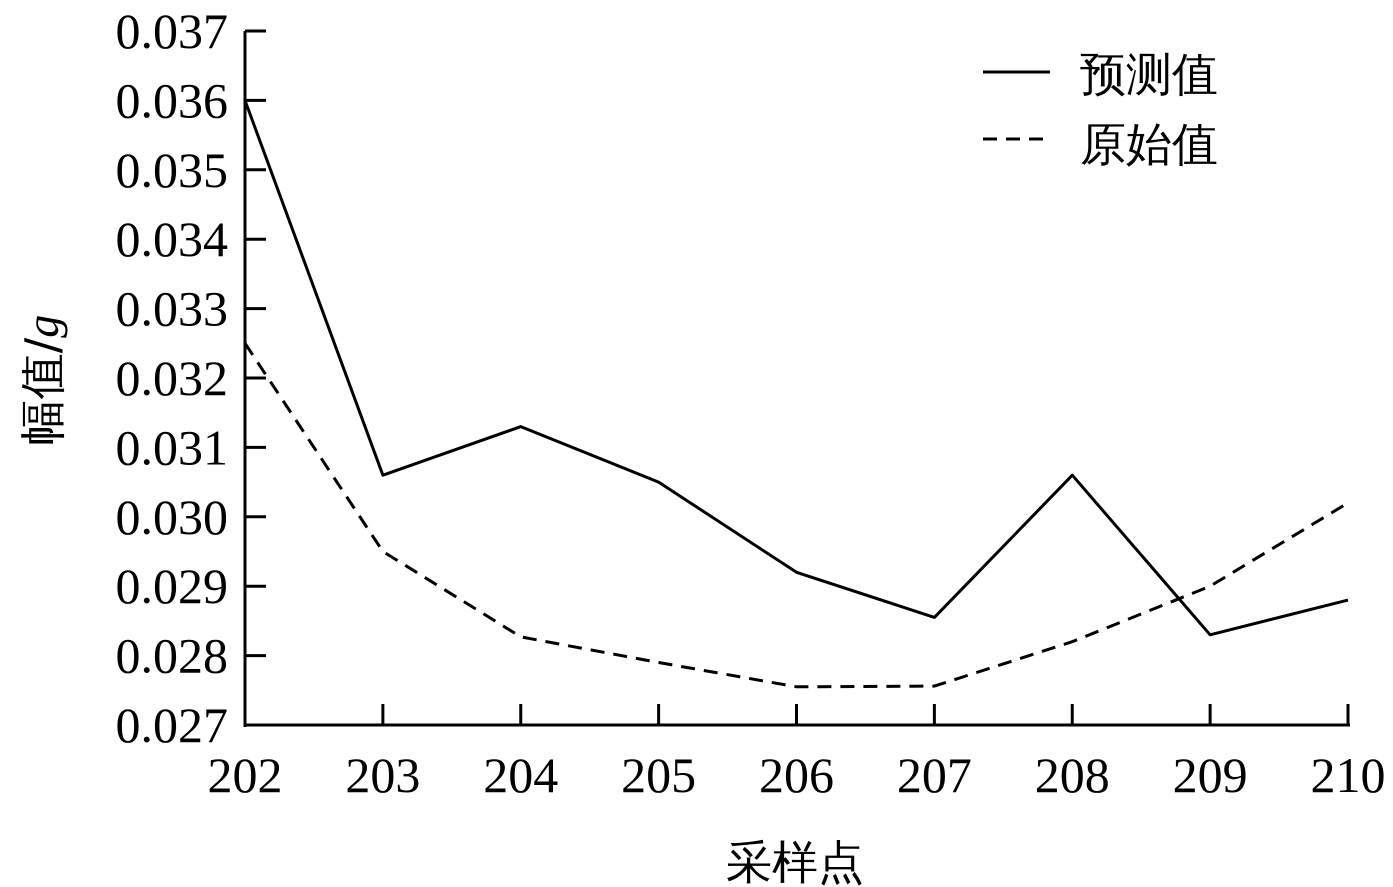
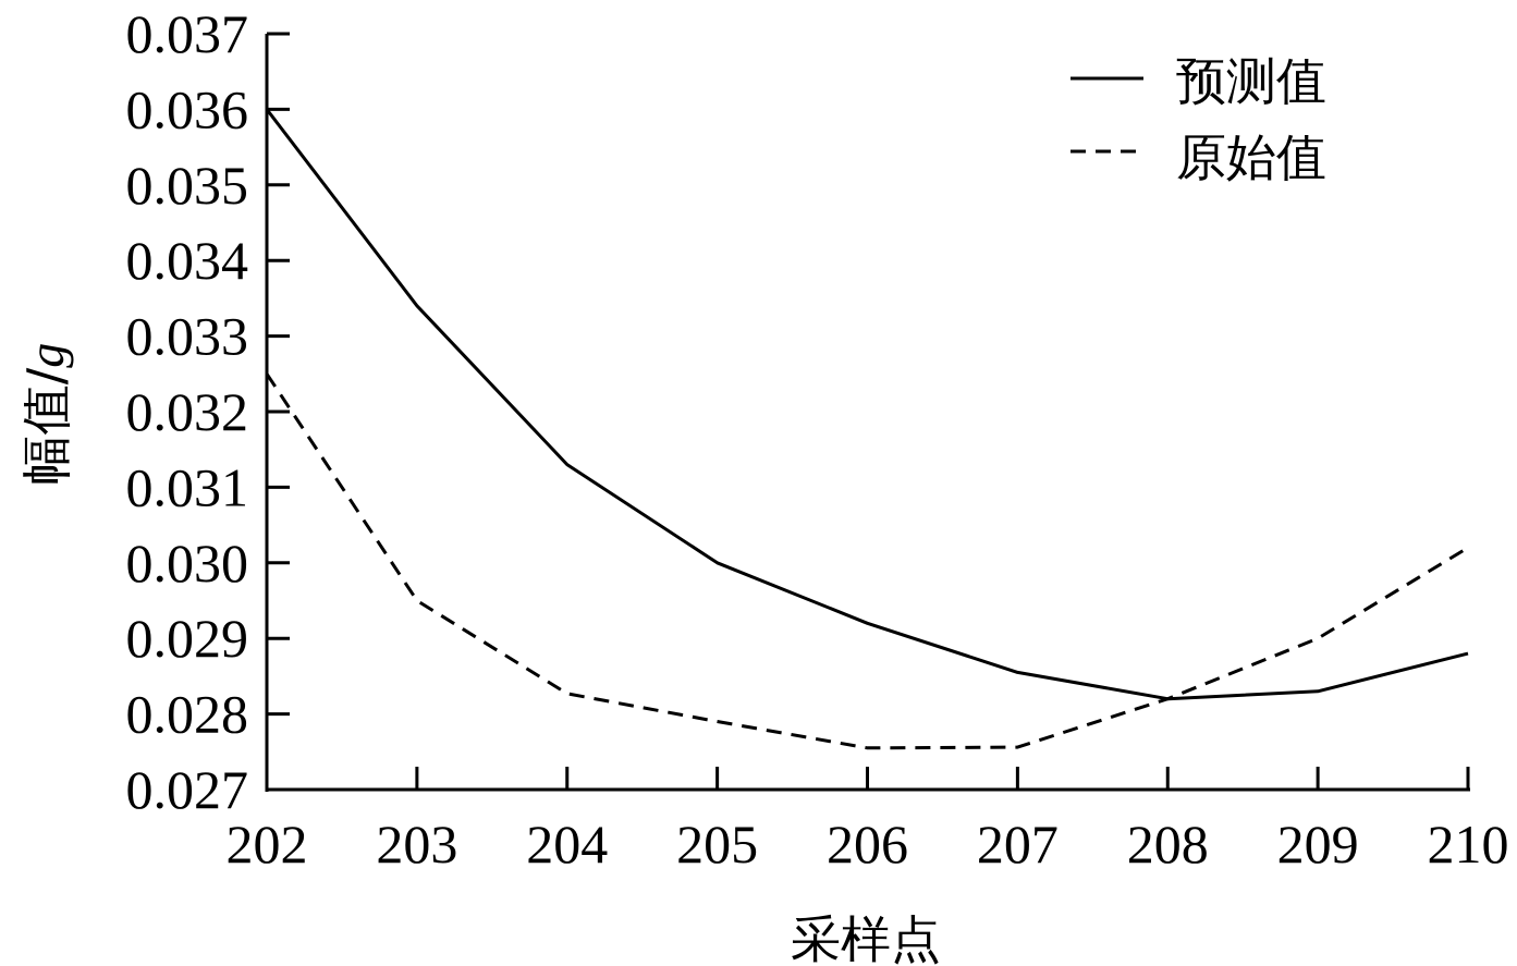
预测值/203: 0.0306 -> 0.0334
预测值/205: 0.0305 -> 0.0300
预测值/208: 0.0306 -> 0.0282
